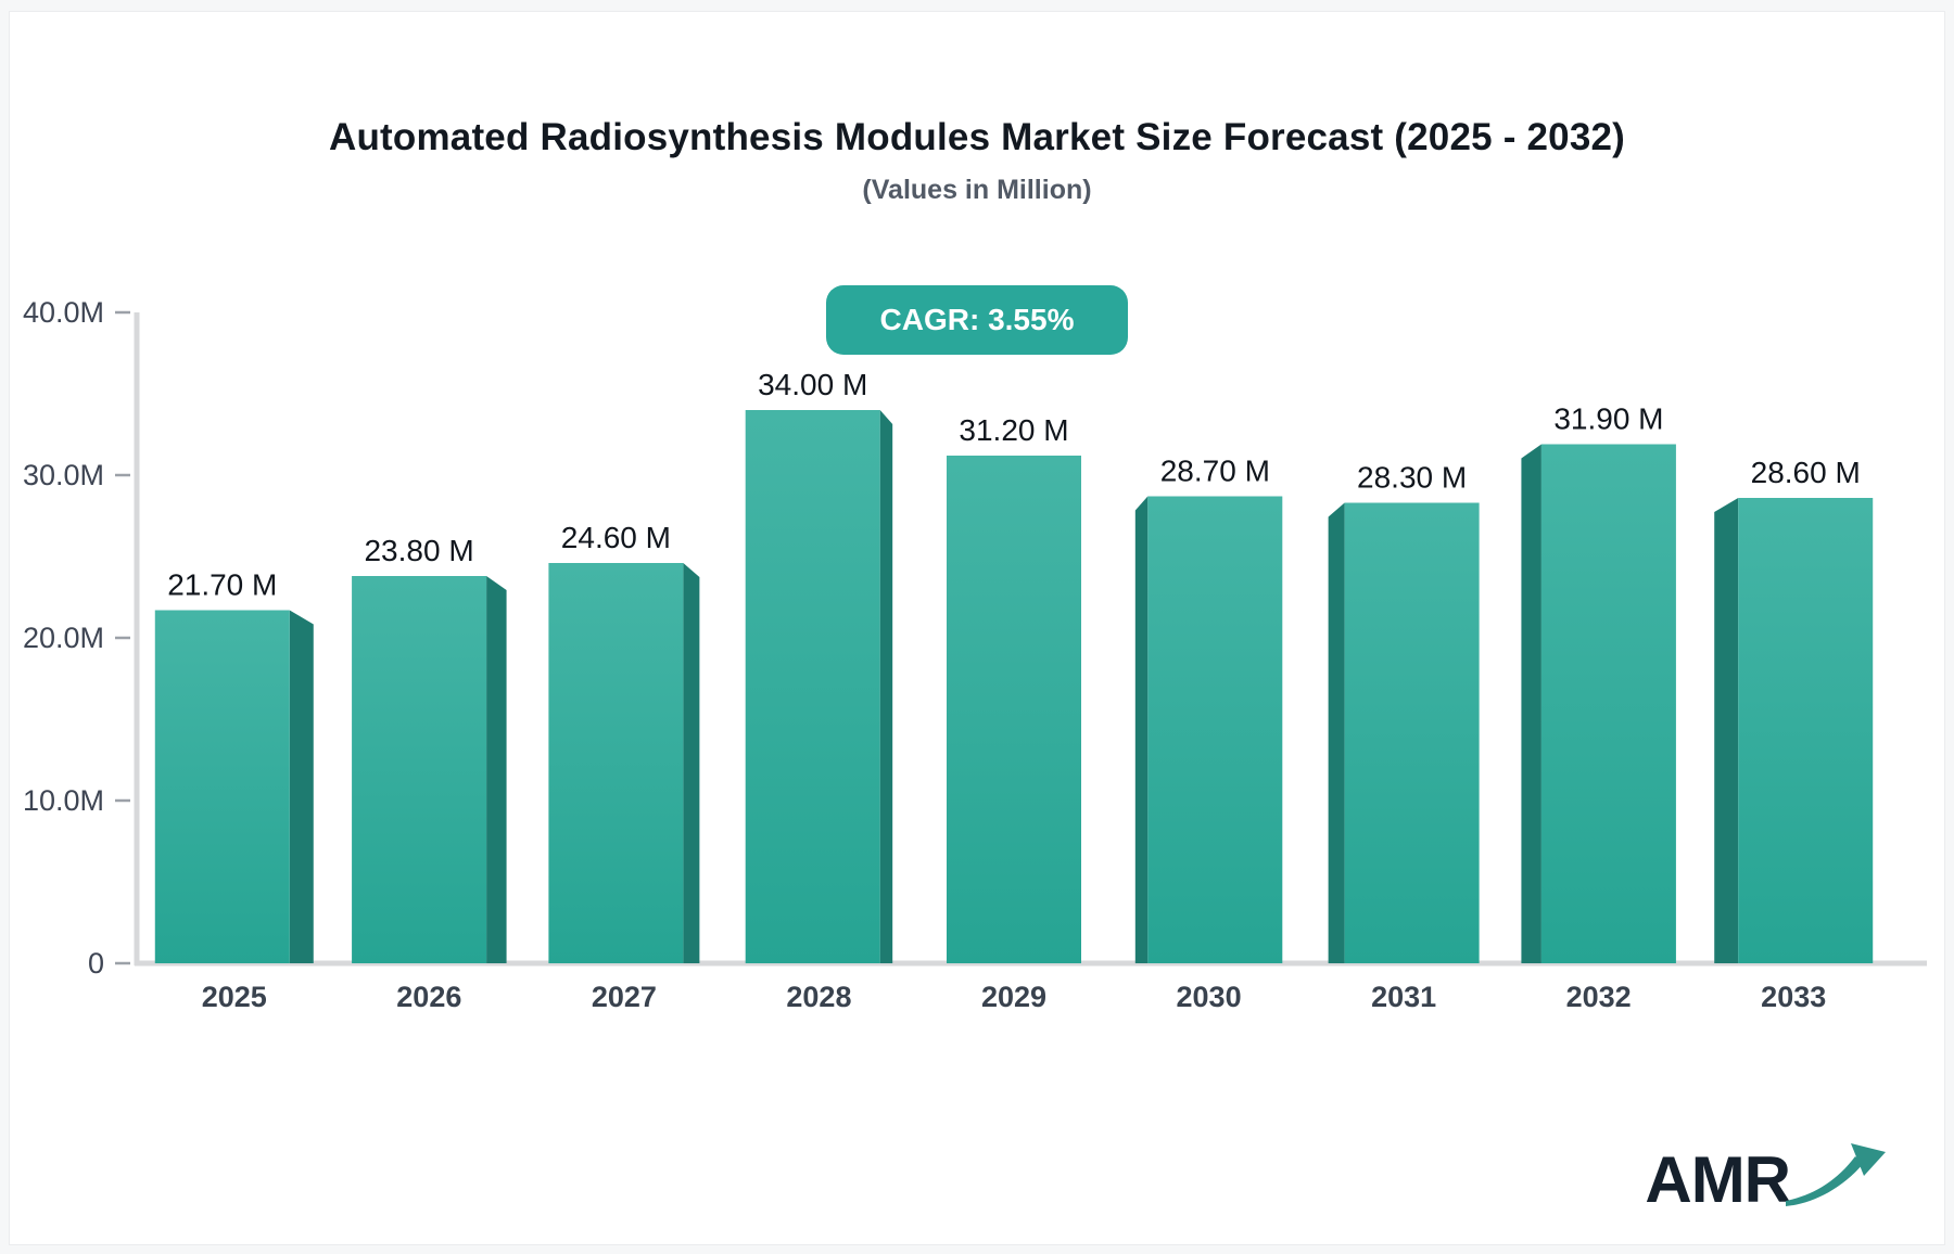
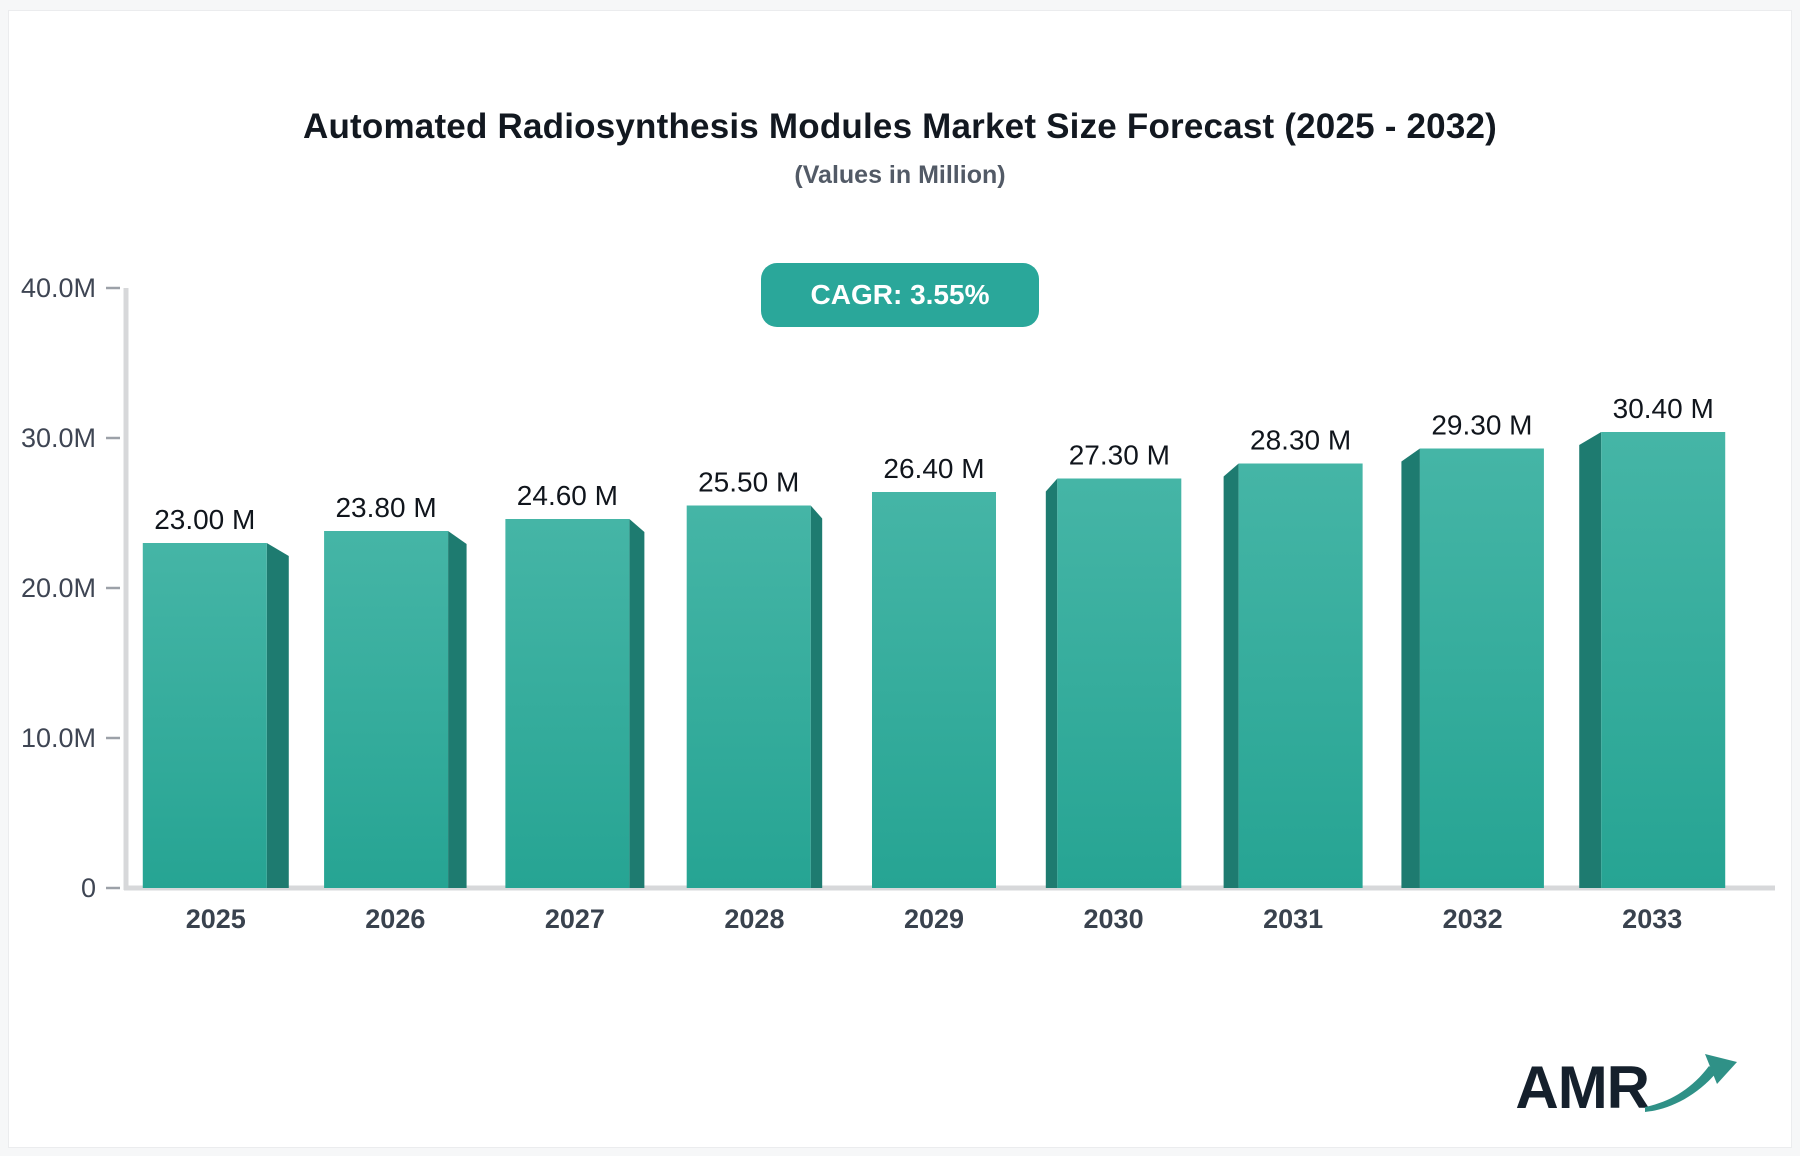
2025: 21.70 -> 23.00
2028: 34.00 -> 25.50
2029: 31.20 -> 26.40
2030: 28.70 -> 27.30
2032: 31.90 -> 29.30
2033: 28.60 -> 30.40
